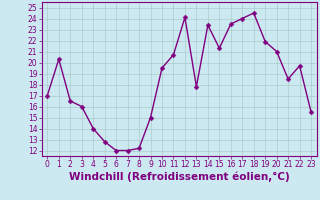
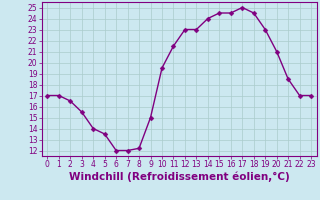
1: 20.3 -> 17.0
3: 16.0 -> 15.5
5: 12.8 -> 13.5
11: 20.7 -> 21.5
12: 24.1 -> 23.0
13: 17.8 -> 23.0
14: 23.4 -> 24.0
15: 21.3 -> 24.5
16: 23.5 -> 24.5
17: 24.0 -> 25.0
19: 21.9 -> 23.0
22: 19.7 -> 17.0
23: 15.5 -> 17.0
